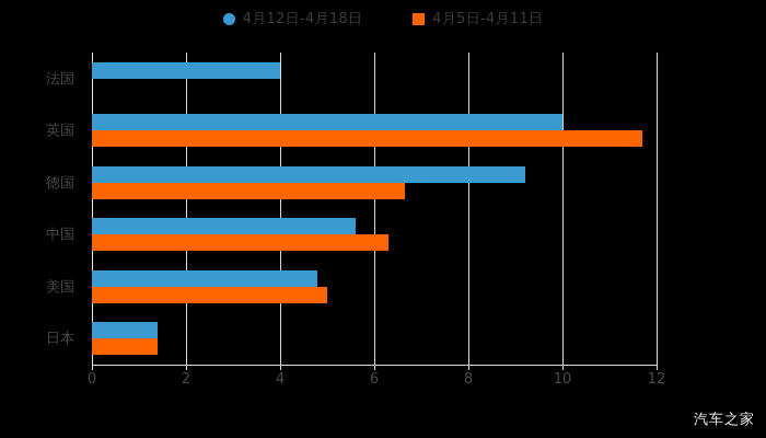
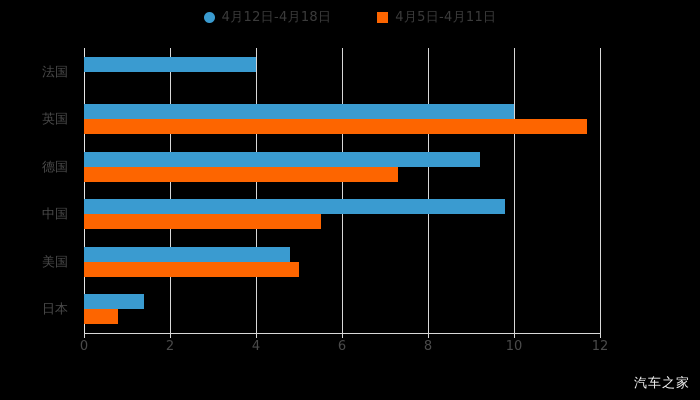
4月5日-4月11日/德国: 6.7 -> 7.3
4月12日-4月18日/中国: 5.6 -> 9.8
4月5日-4月11日/中国: 6.3 -> 5.5
4月5日-4月11日/日本: 1.4 -> 0.8
